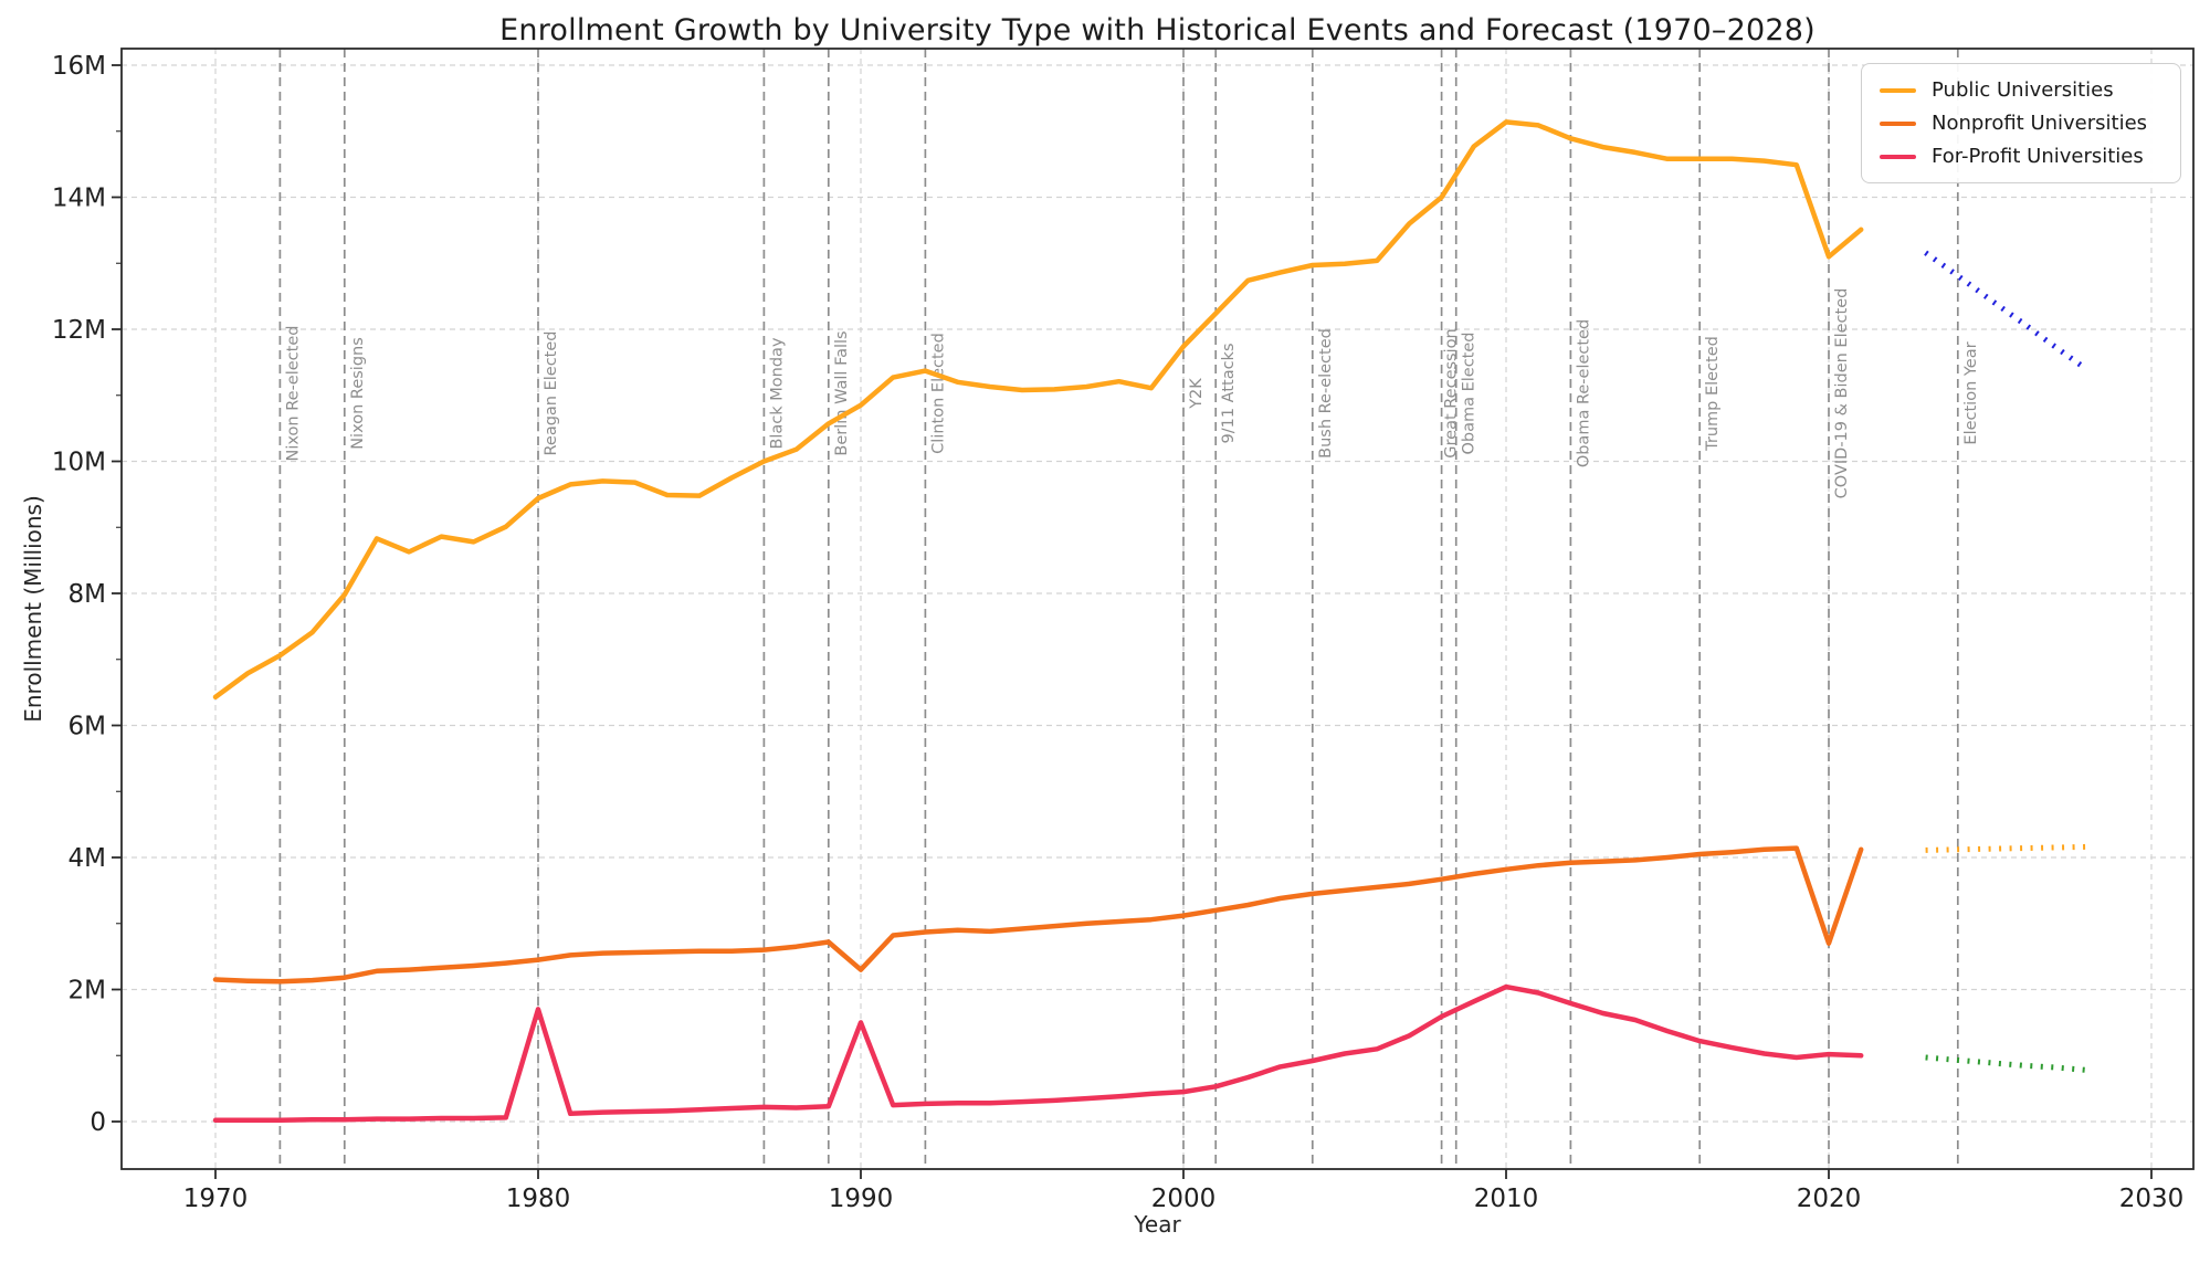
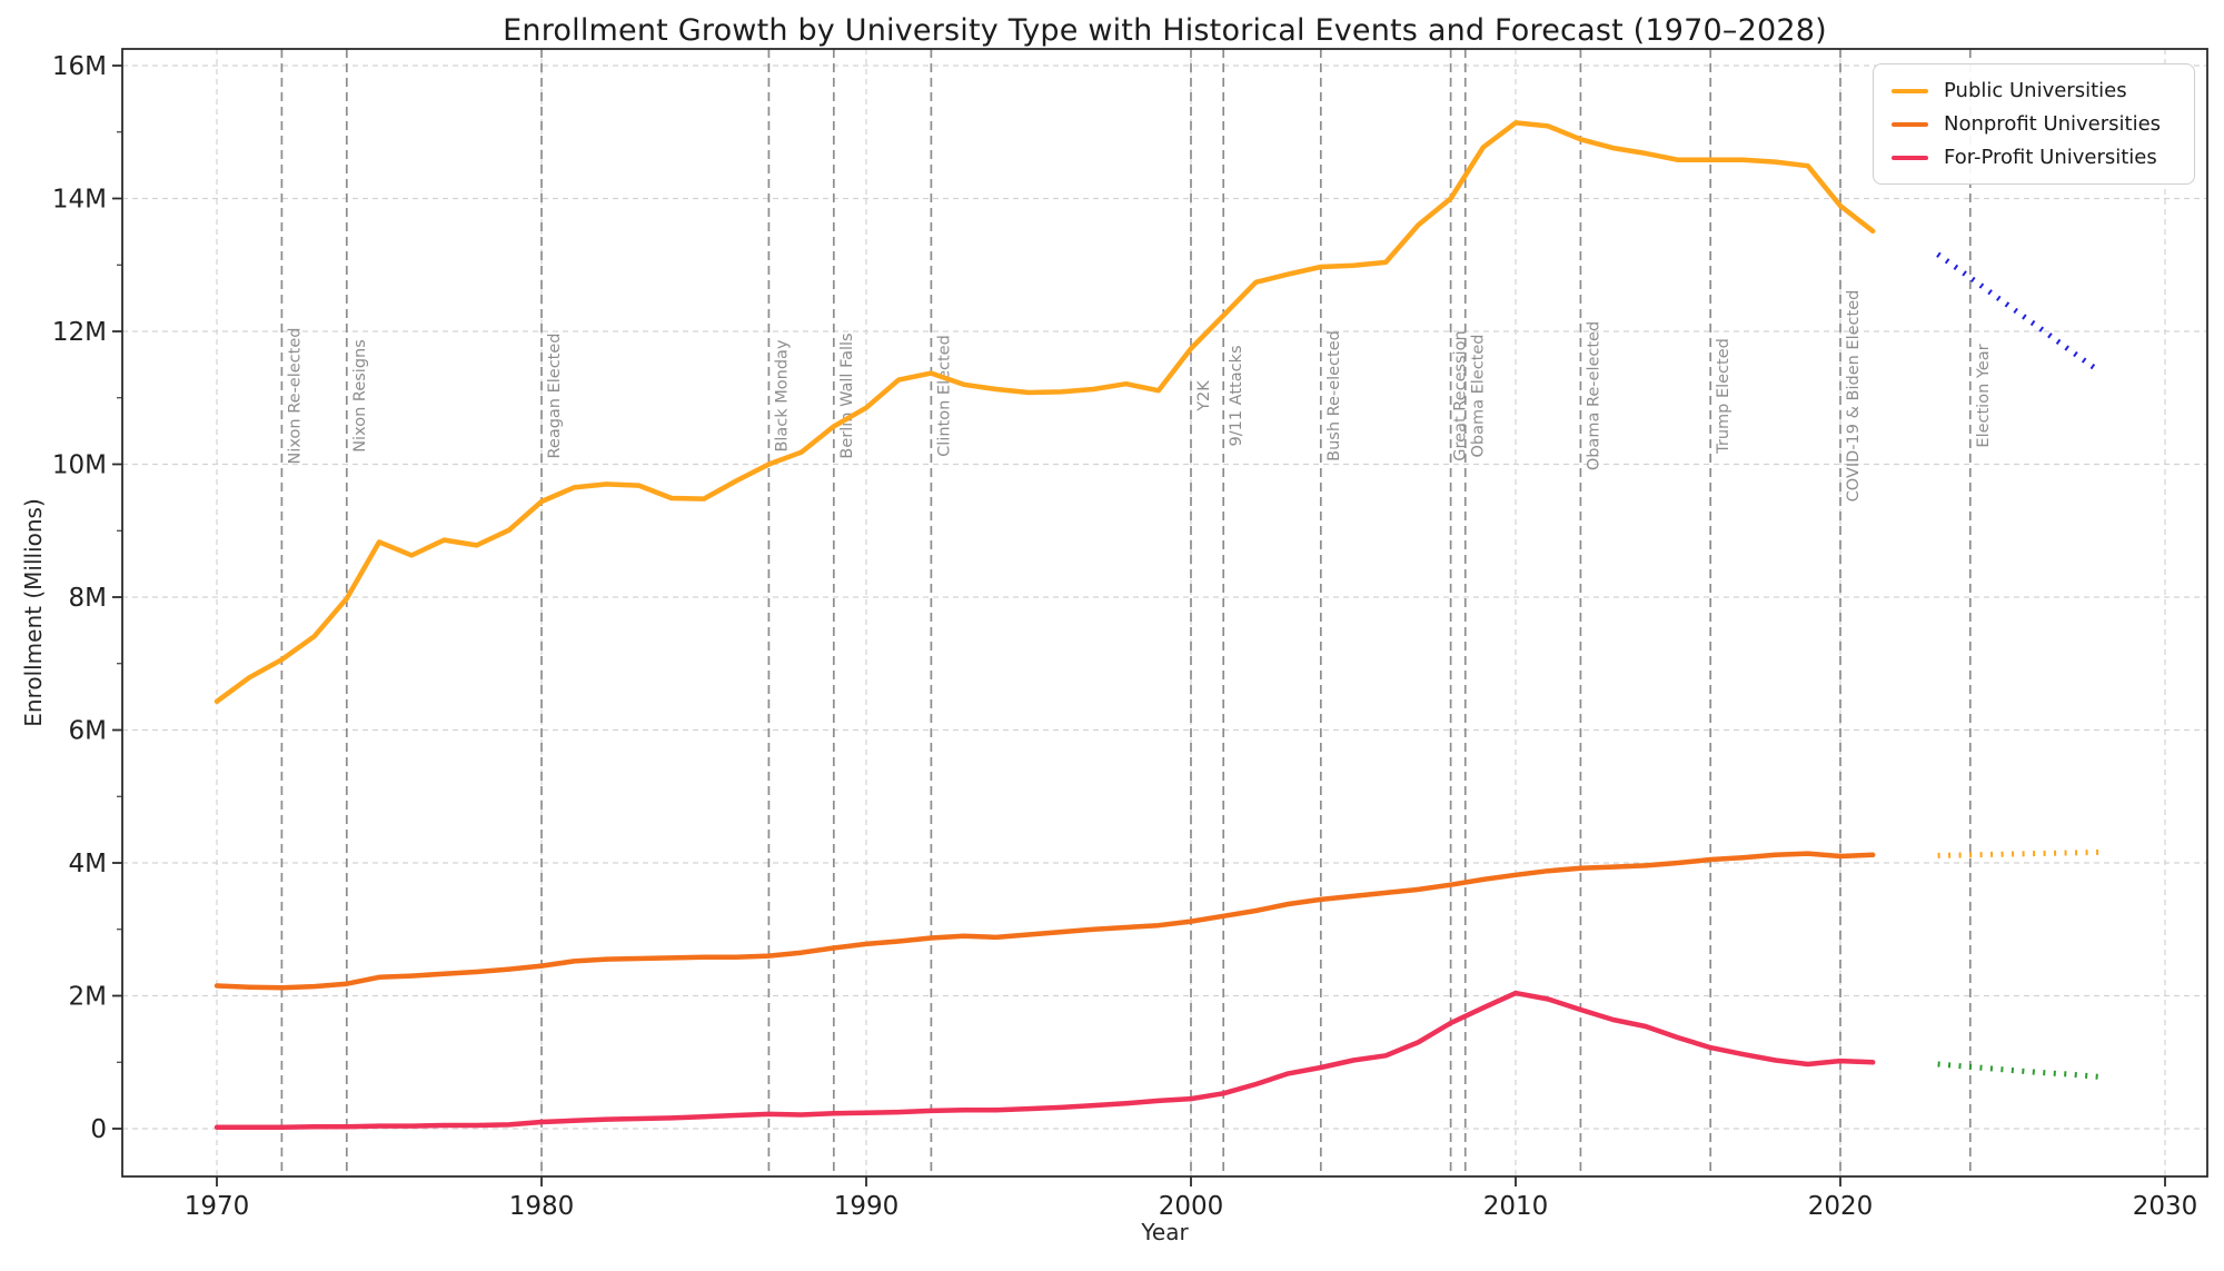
For-Profit Universities/1980: 1.7M -> 0.1M
Nonprofit Universities/1990: 2.3M -> 2.8M
For-Profit Universities/1990: 1.5M -> 0.2M
Public Universities/2020: 13.1M -> 13.9M
Nonprofit Universities/2020: 2.7M -> 4.1M
